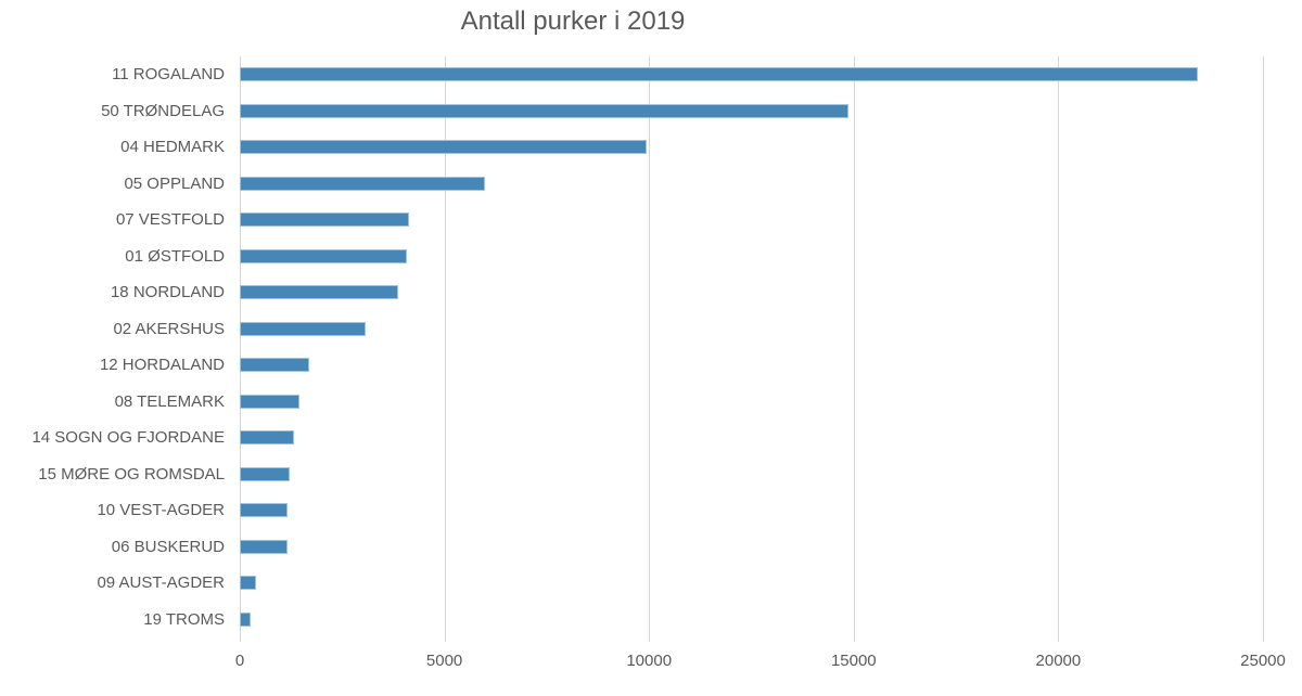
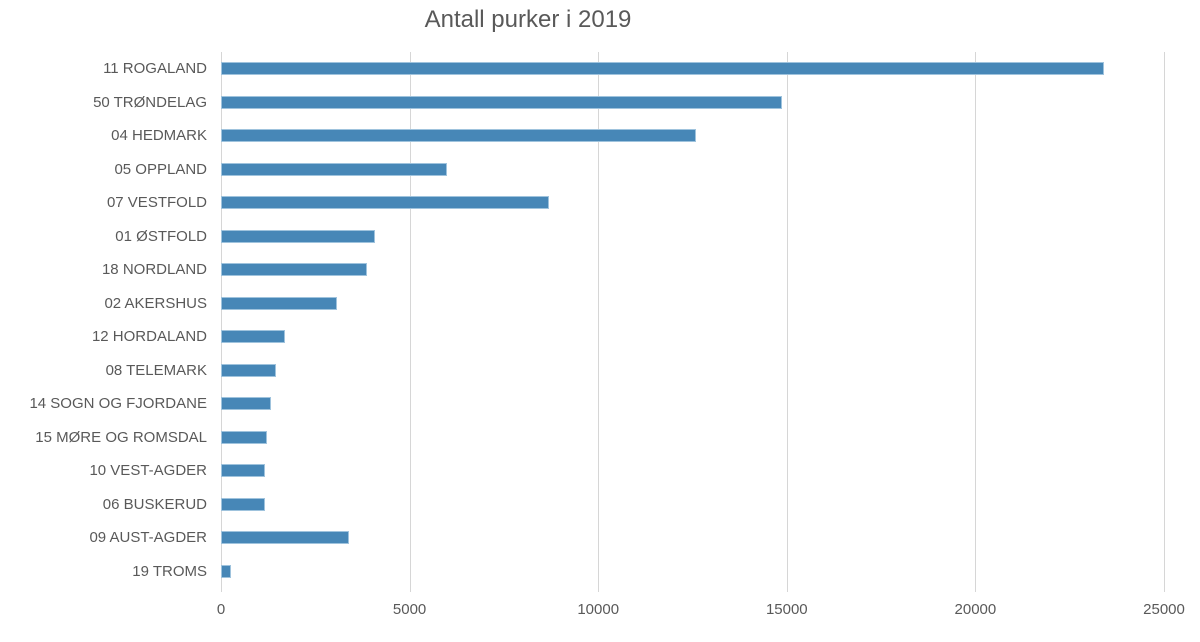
04 HEDMARK: 10000 -> 12600
07 VESTFOLD: 4100 -> 8700
09 AUST-AGDER: 400 -> 3400
